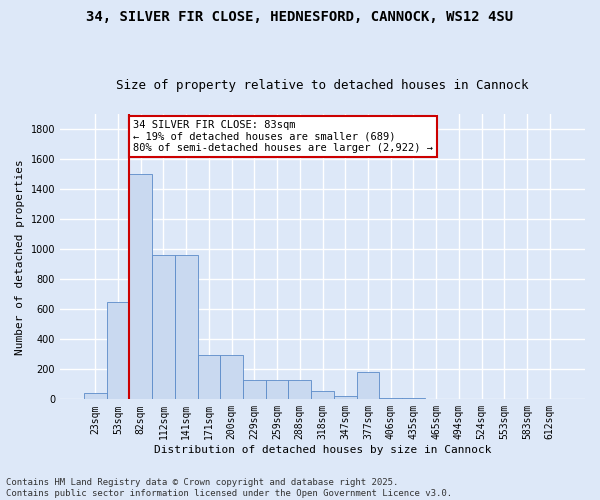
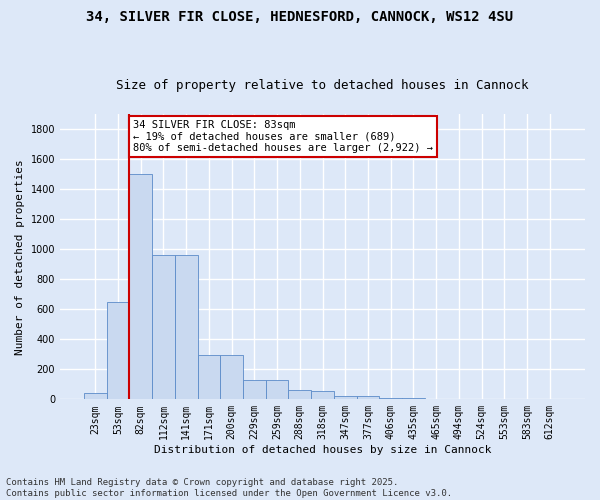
288sqm: 130 -> 60
377sqm: 180 -> 20
